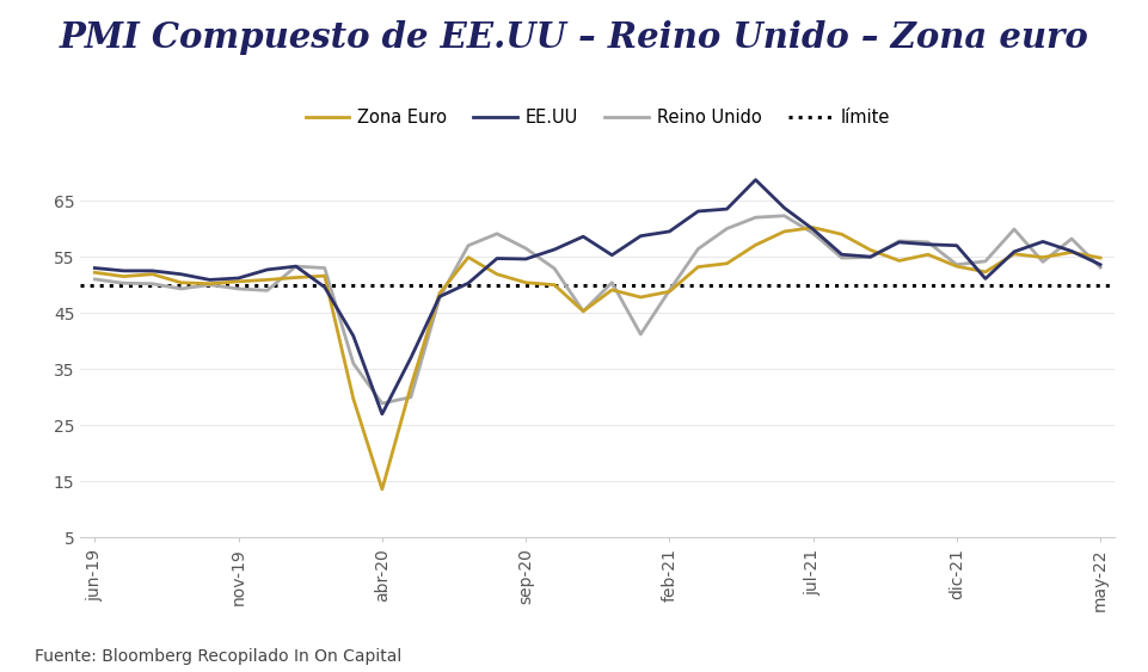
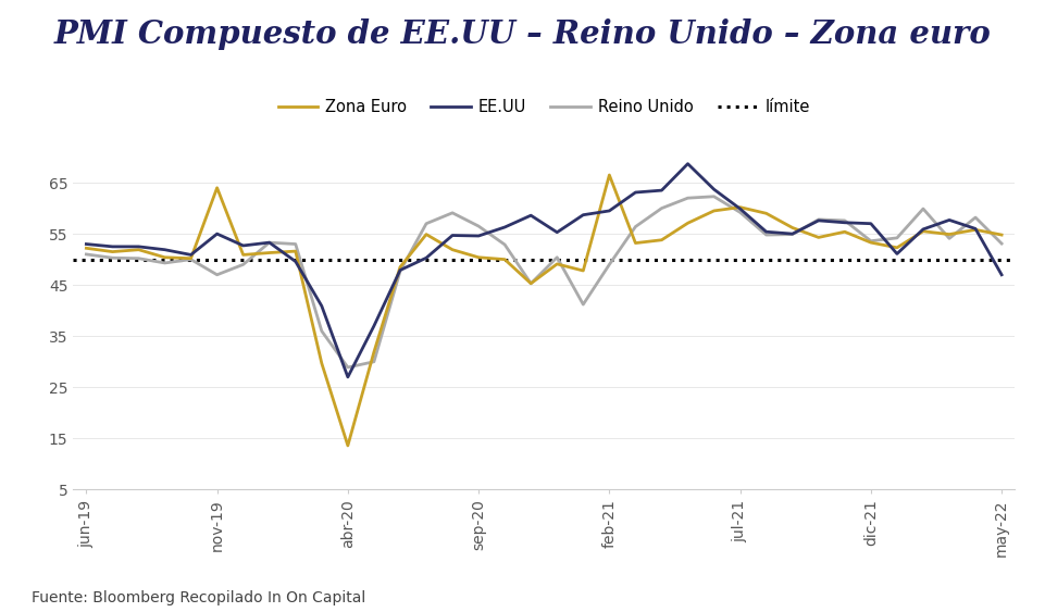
Zona Euro/nov-19: 50.6 -> 64.0
EE.UU/nov-19: 51.2 -> 55.0
Reino Unido/nov-19: 49.3 -> 47.0
Zona Euro/feb-21: 48.8 -> 66.5
EE.UU/may-22: 53.6 -> 47.0
